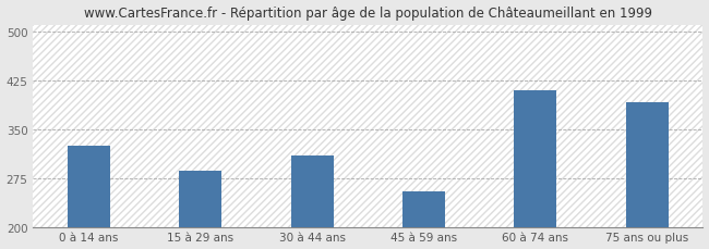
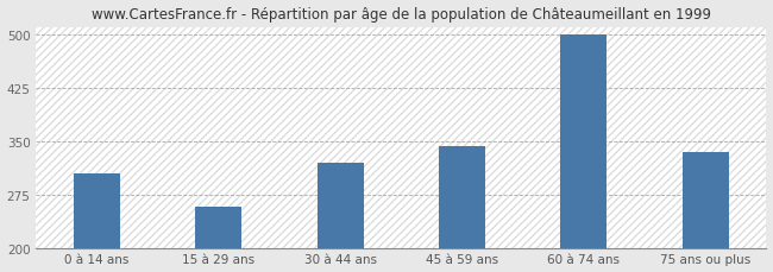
0 à 14 ans: 324 -> 305
15 à 29 ans: 286 -> 258
30 à 44 ans: 310 -> 320
45 à 59 ans: 254 -> 343
60 à 74 ans: 410 -> 500
75 ans ou plus: 392 -> 335
